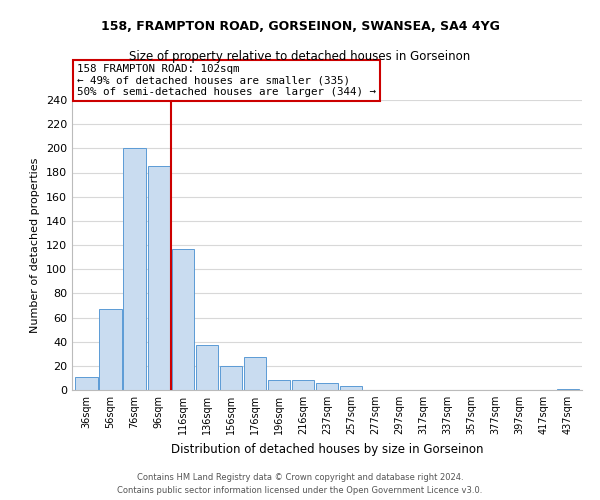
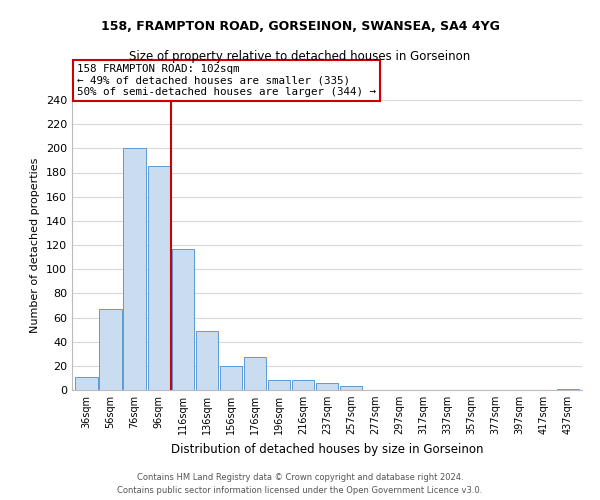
136sqm: 37 -> 49
